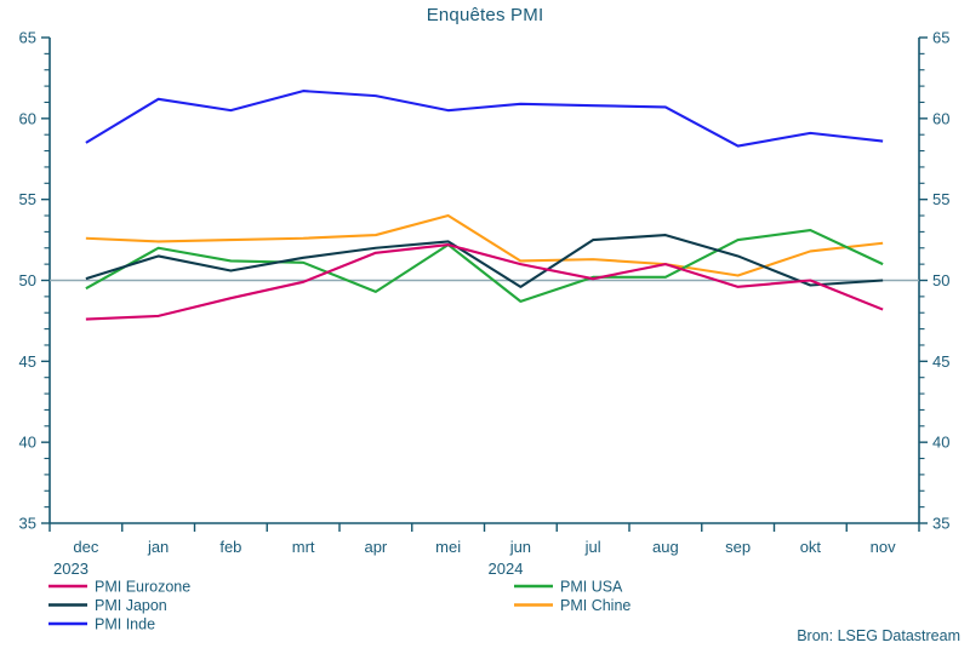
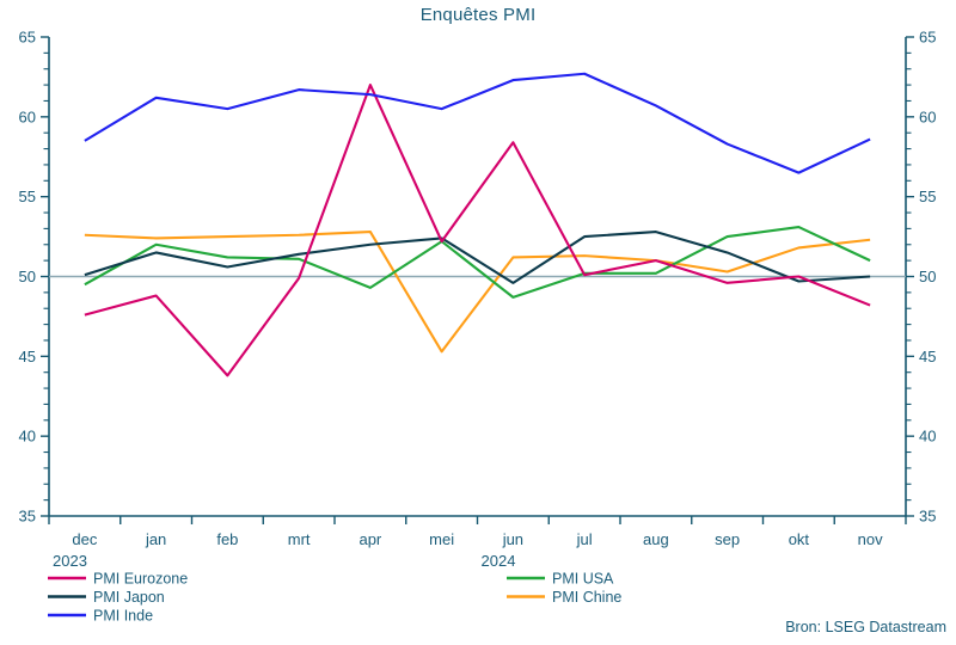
PMI Eurozone/jan: 47.8 -> 48.8
PMI Eurozone/feb: 48.9 -> 43.8
PMI Eurozone/apr: 51.7 -> 62.0
PMI Chine/mei: 54.0 -> 45.3
PMI Eurozone/jun: 51.0 -> 58.4
PMI Inde/jun: 60.9 -> 62.3
PMI Inde/jul: 60.8 -> 62.7
PMI Inde/okt: 59.1 -> 56.5
